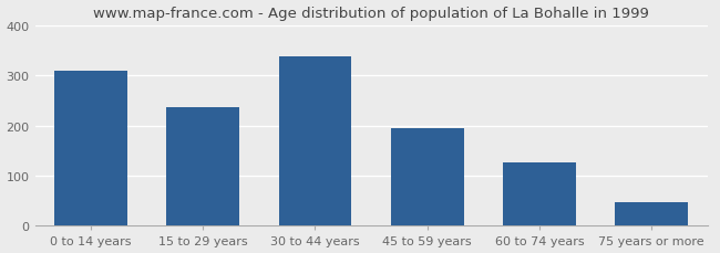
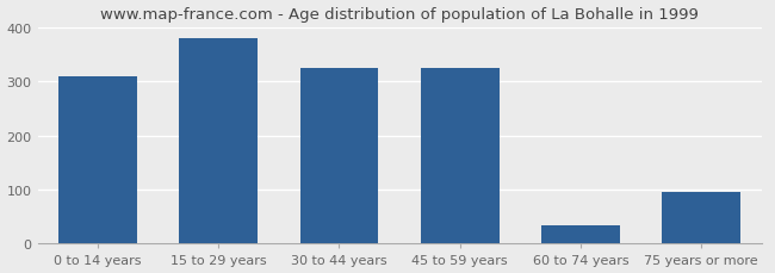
15 to 29 years: 237 -> 380
30 to 44 years: 337 -> 325
45 to 59 years: 194 -> 325
60 to 74 years: 127 -> 35
75 years or more: 48 -> 95
